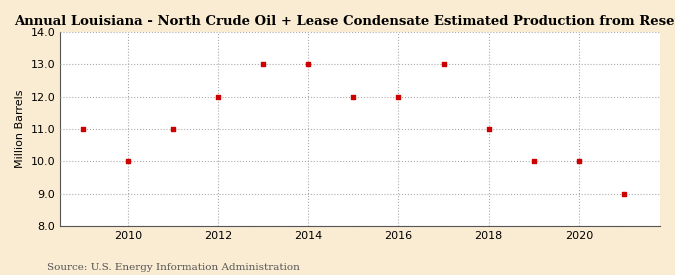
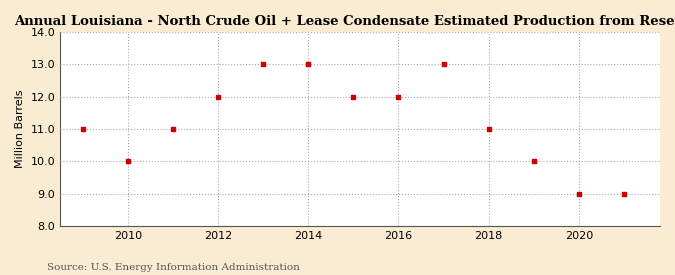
2020: 10 -> 9
